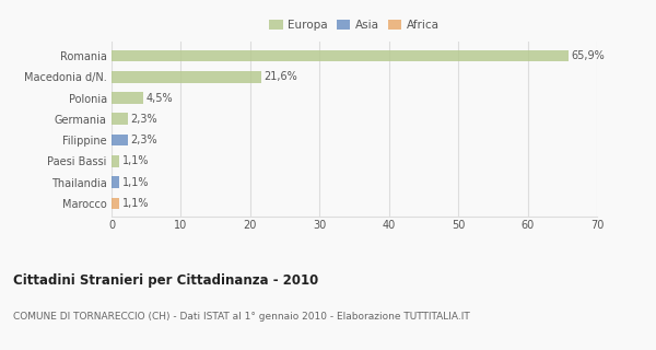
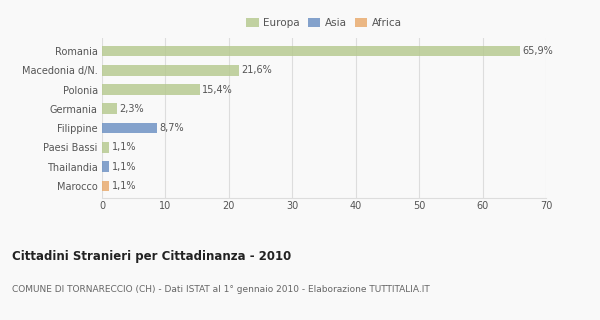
Polonia: 4,5% -> 15,4%
Filippine: 2,3% -> 8,7%
